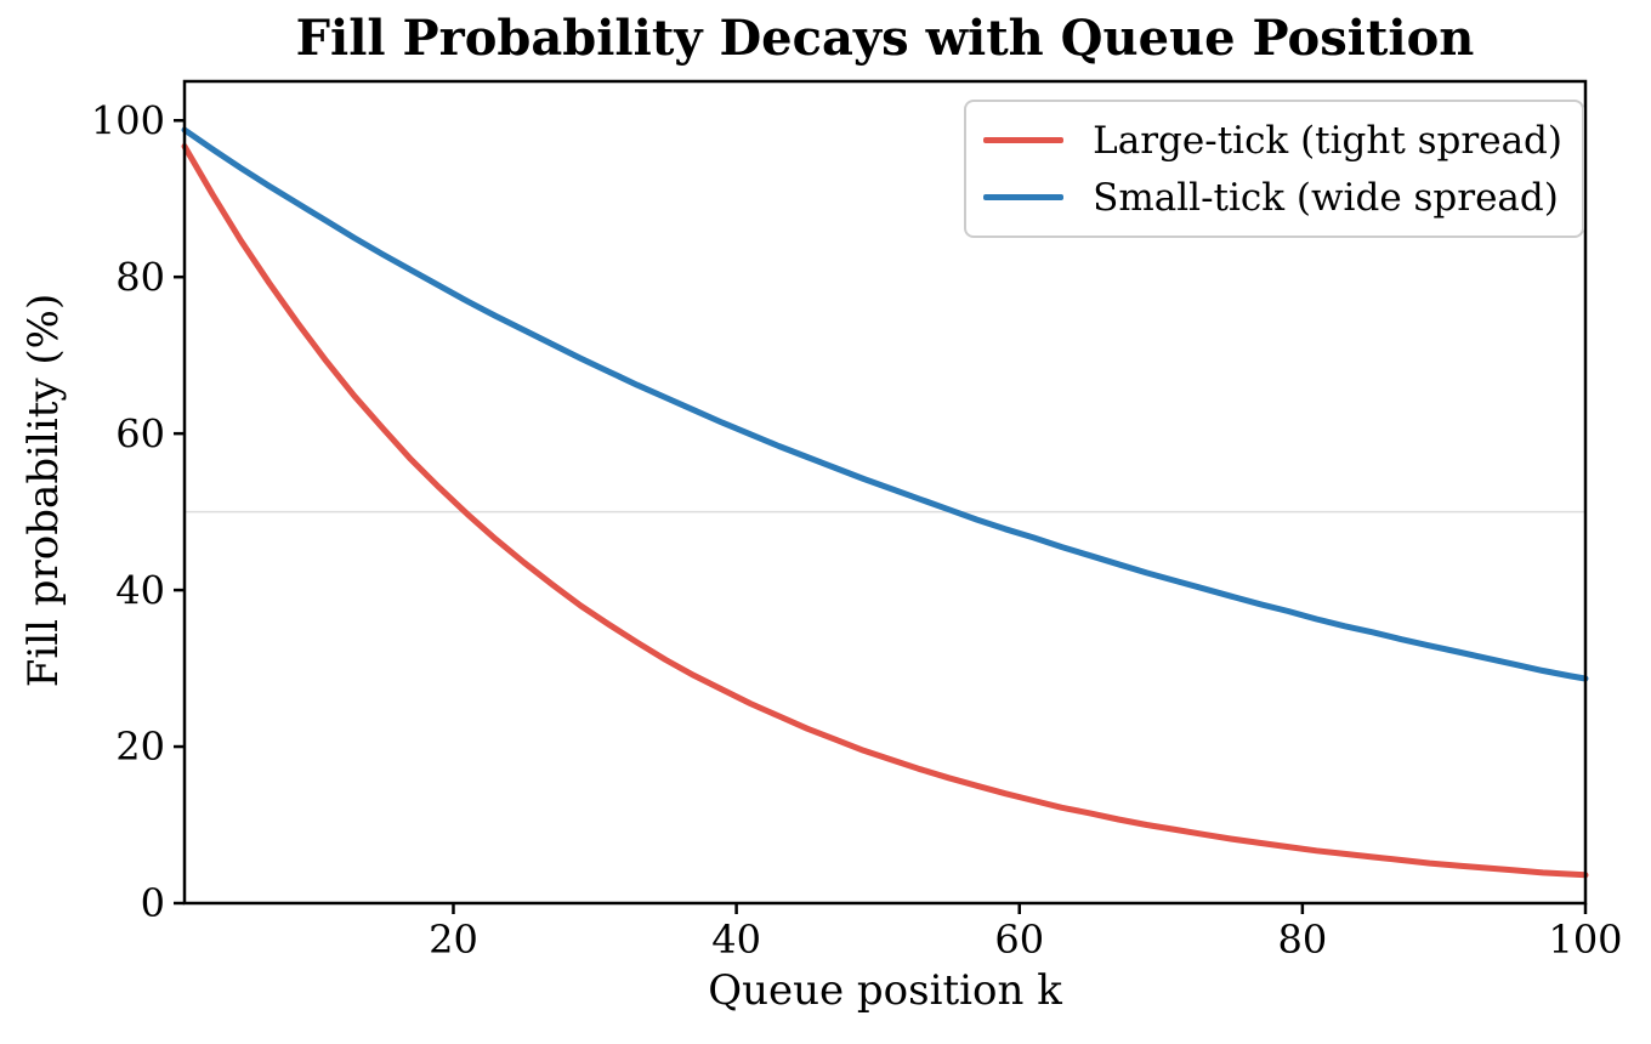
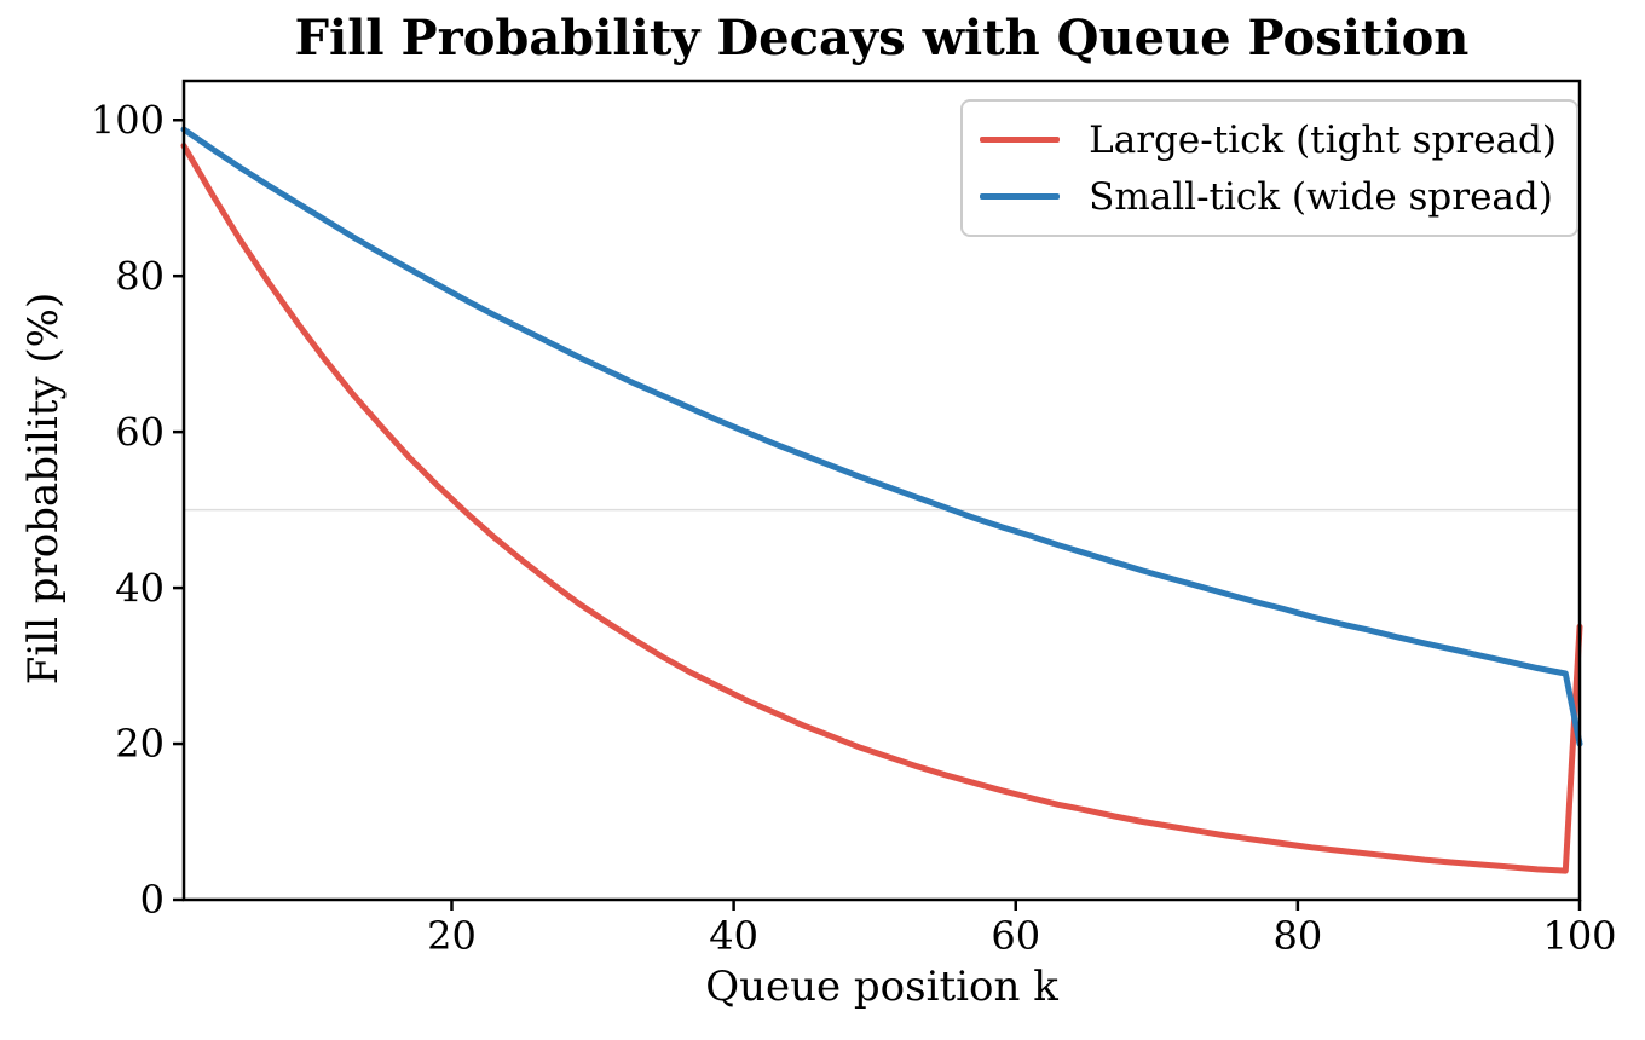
Large-tick (tight spread)/100: 4 -> 35
Small-tick (wide spread)/100: 29 -> 20
